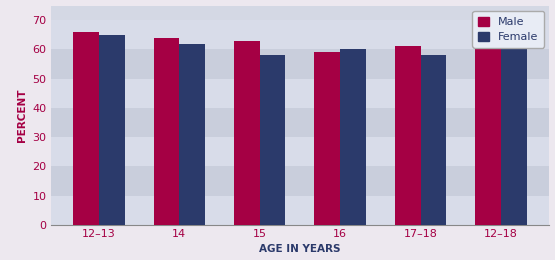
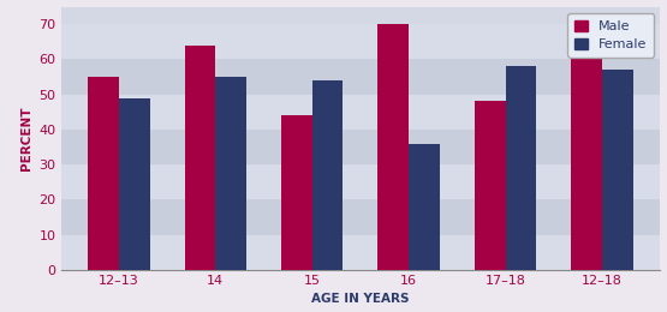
Male/12–13: 66 -> 55
Female/12–13: 65 -> 49
Female/14: 62 -> 55
Male/15: 63 -> 44
Female/15: 58 -> 54
Male/16: 59 -> 70
Female/16: 60 -> 36
Male/17–18: 61 -> 48
Female/12–18: 61 -> 57
